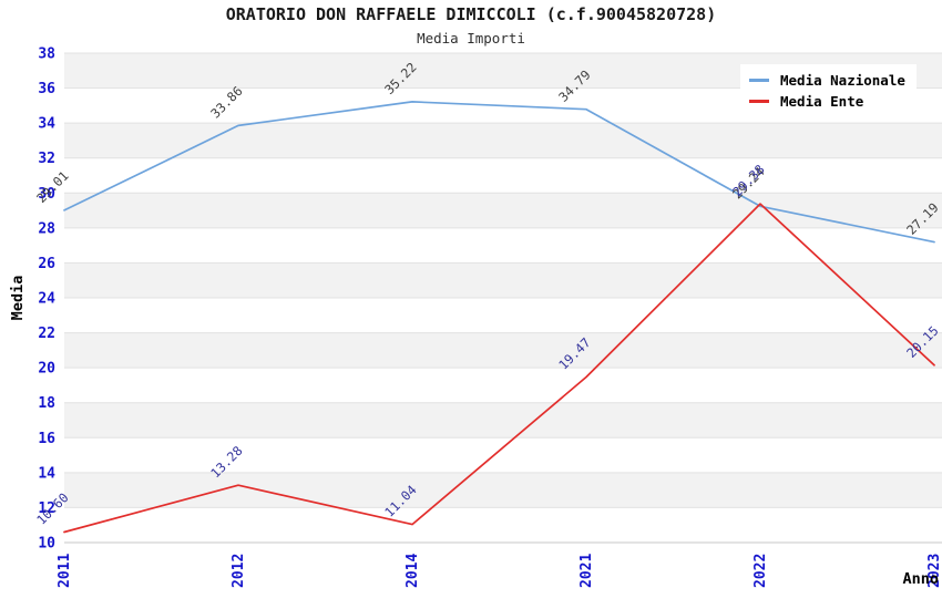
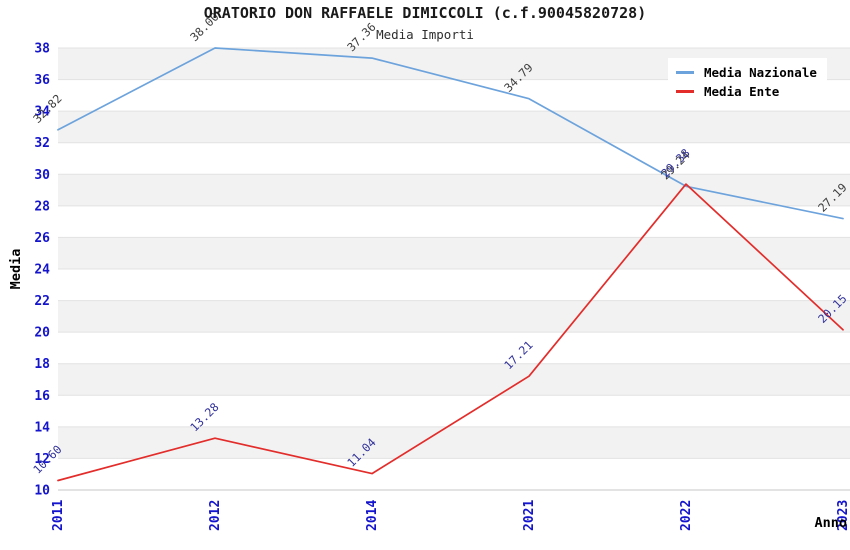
Media Nazionale/2011: 29.01 -> 32.82
Media Nazionale/2012: 33.86 -> 38.00
Media Nazionale/2014: 35.22 -> 37.36
Media Ente/2021: 19.47 -> 17.21
